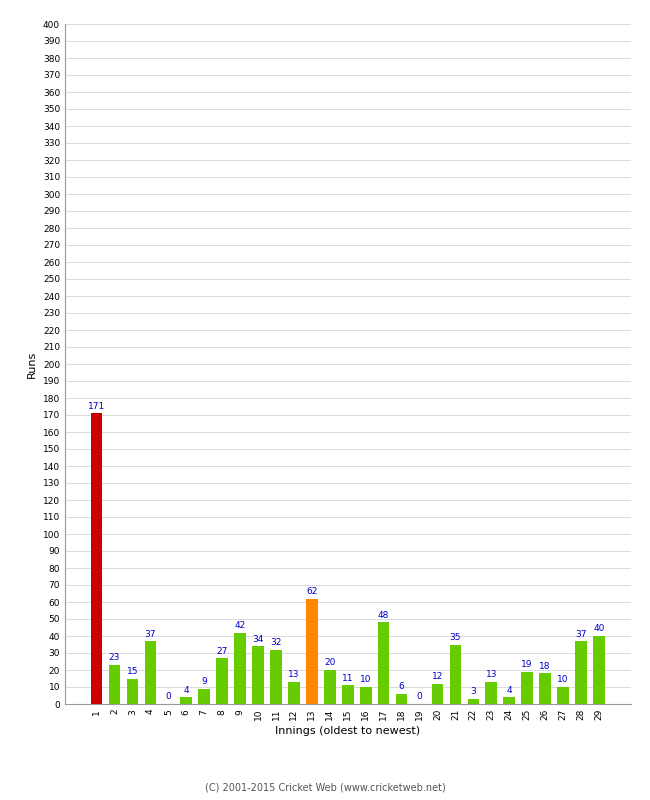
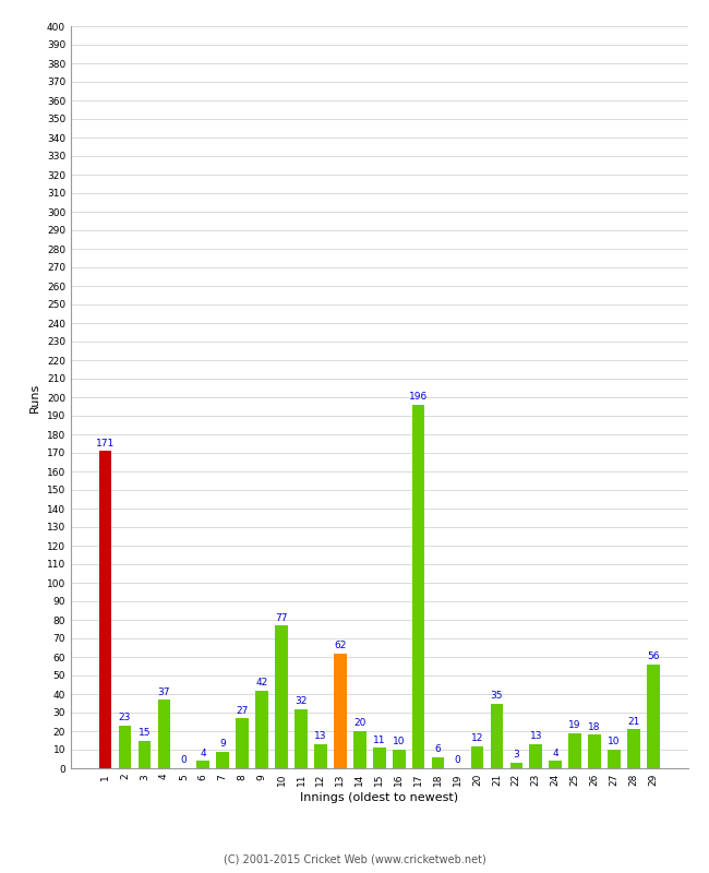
10: 34 -> 77
17: 48 -> 196
28: 37 -> 21
29: 40 -> 56
